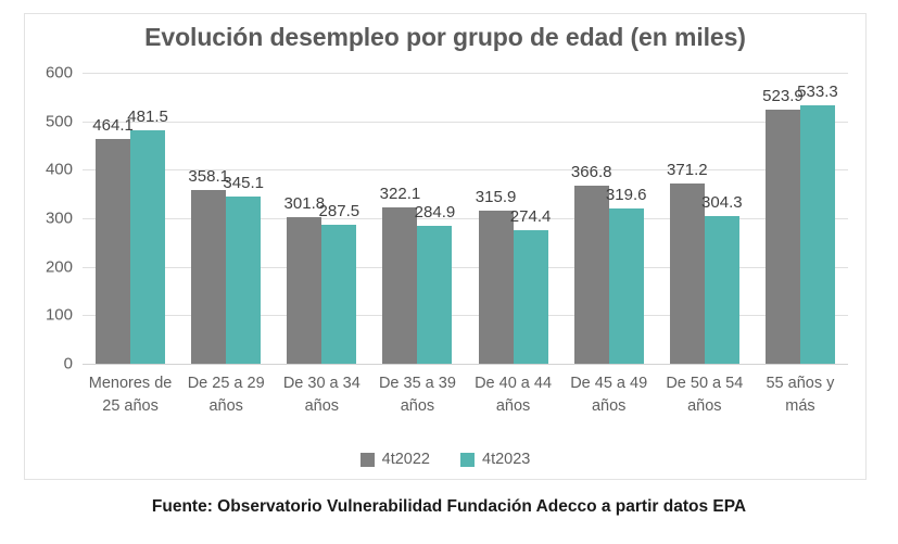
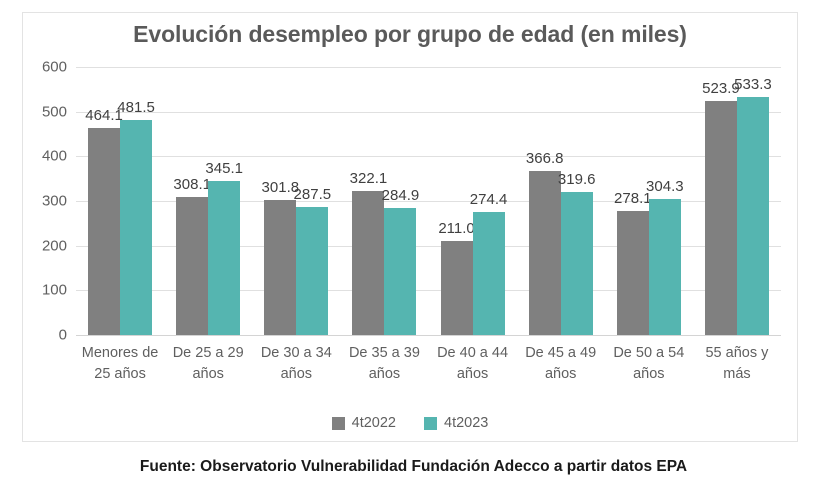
4t2022/De 25 a 29 años: 358.1 -> 308.1
4t2022/De 40 a 44 años: 315.9 -> 211.0
4t2022/De 50 a 54 años: 371.2 -> 278.1
